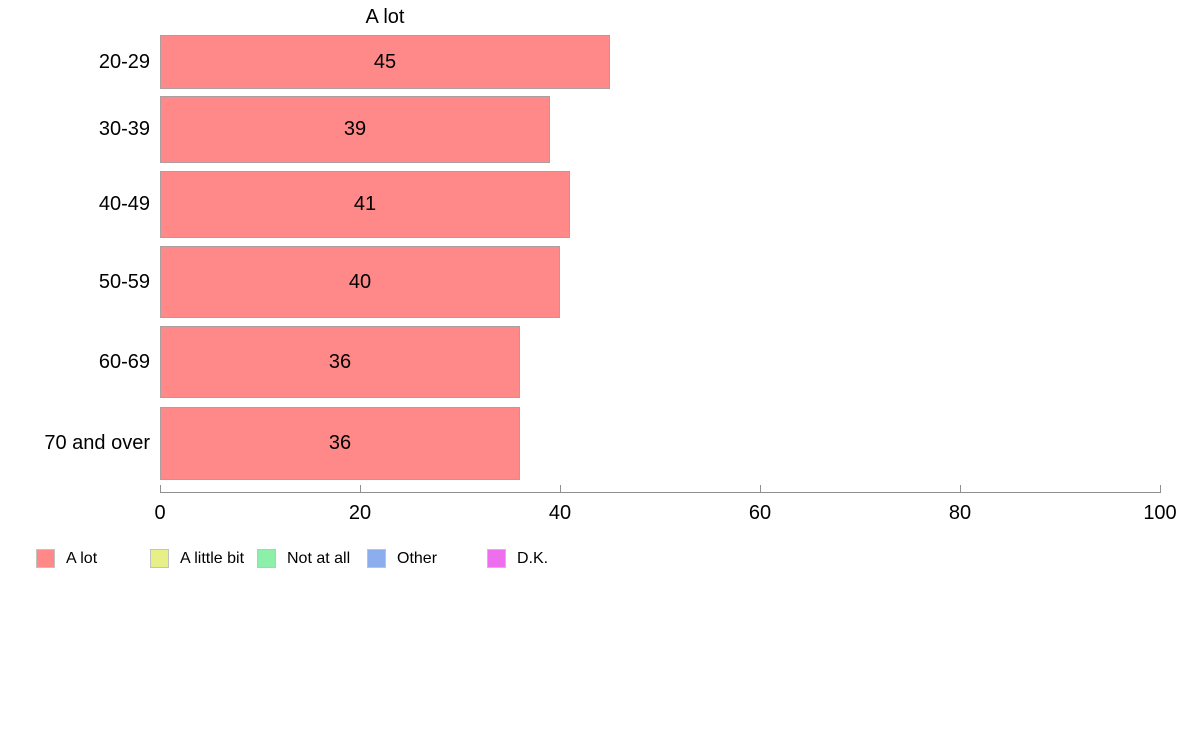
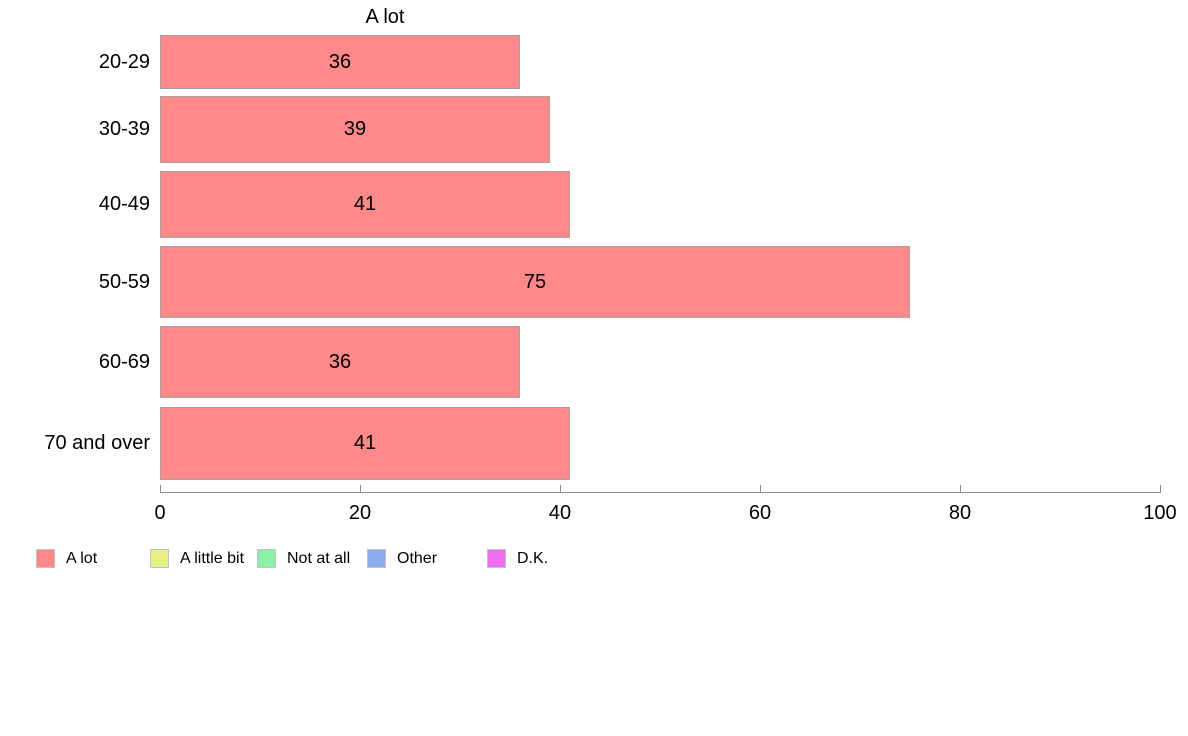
20-29: 45 -> 36
50-59: 40 -> 75
70 and over: 36 -> 41
